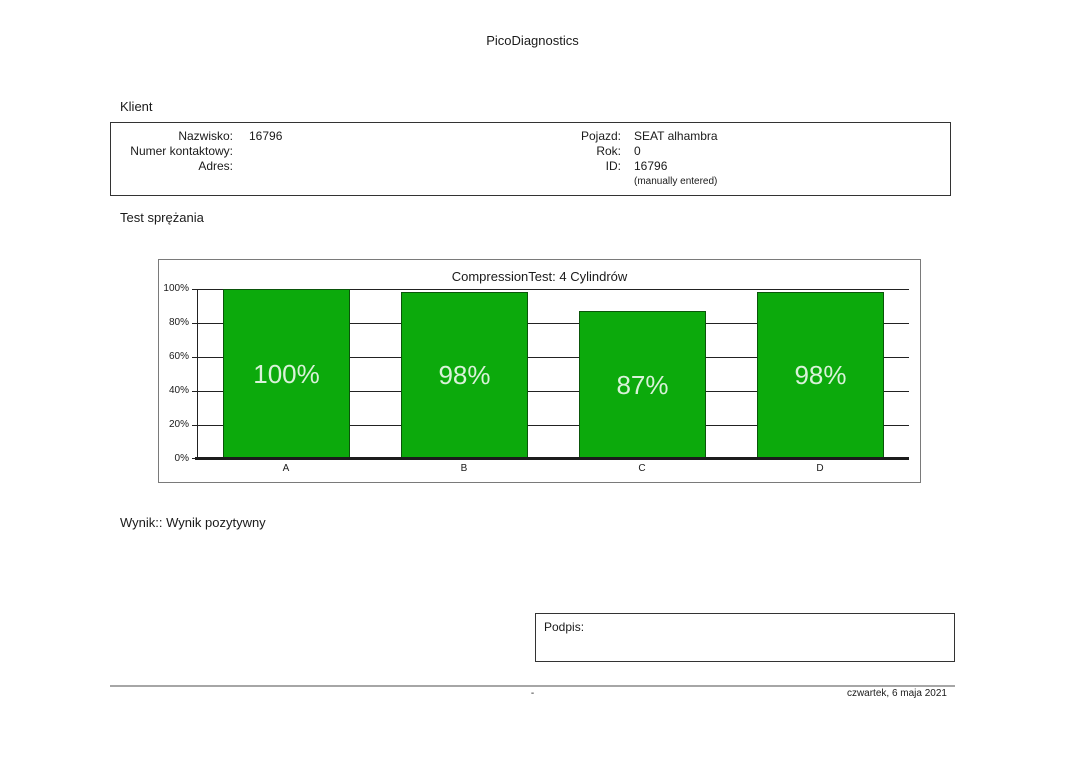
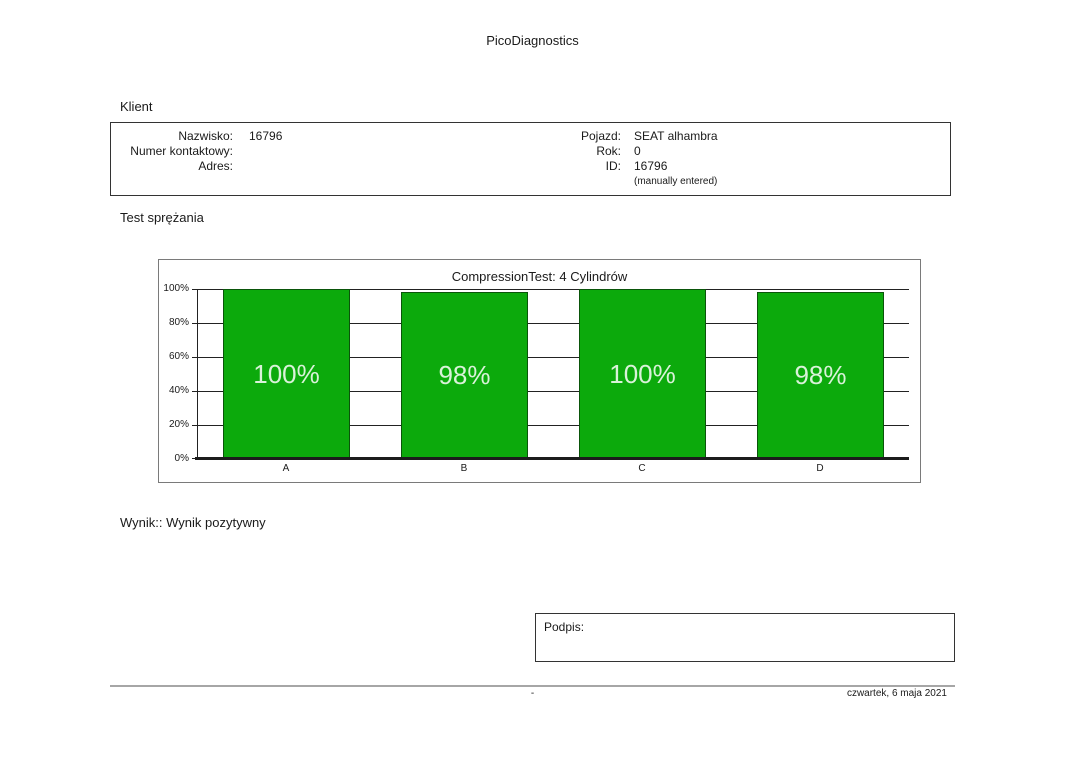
C: 87% -> 100%
